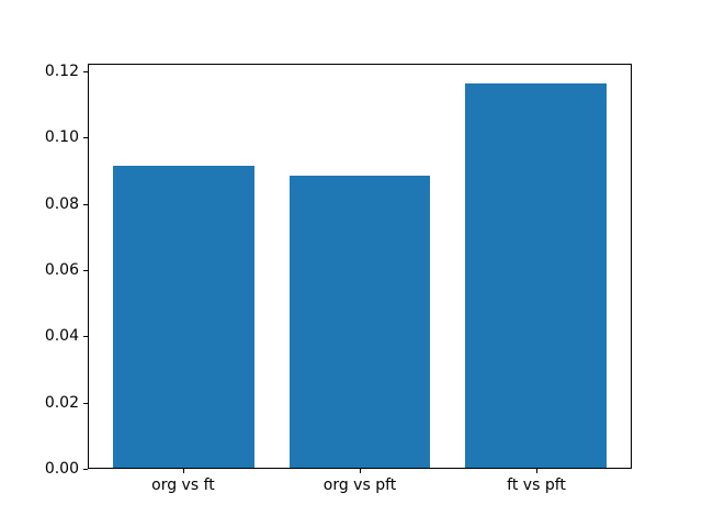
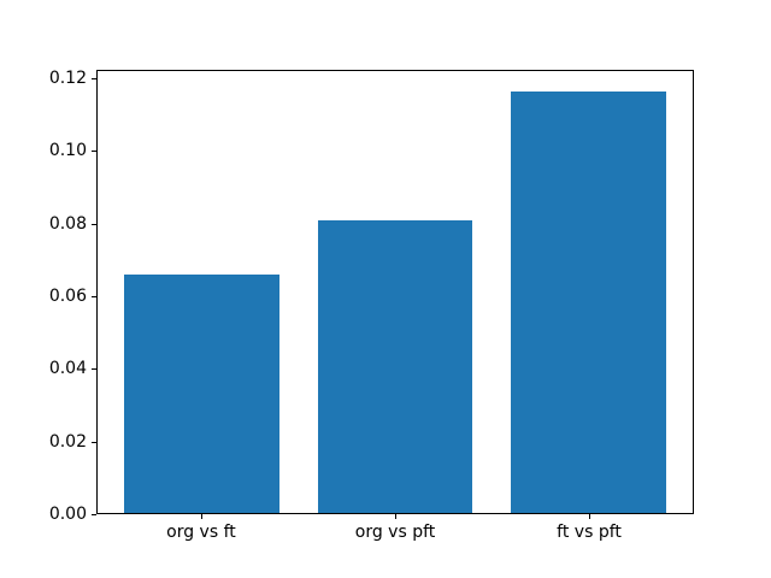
org vs ft: 0.092 -> 0.066
org vs pft: 0.088 -> 0.081
